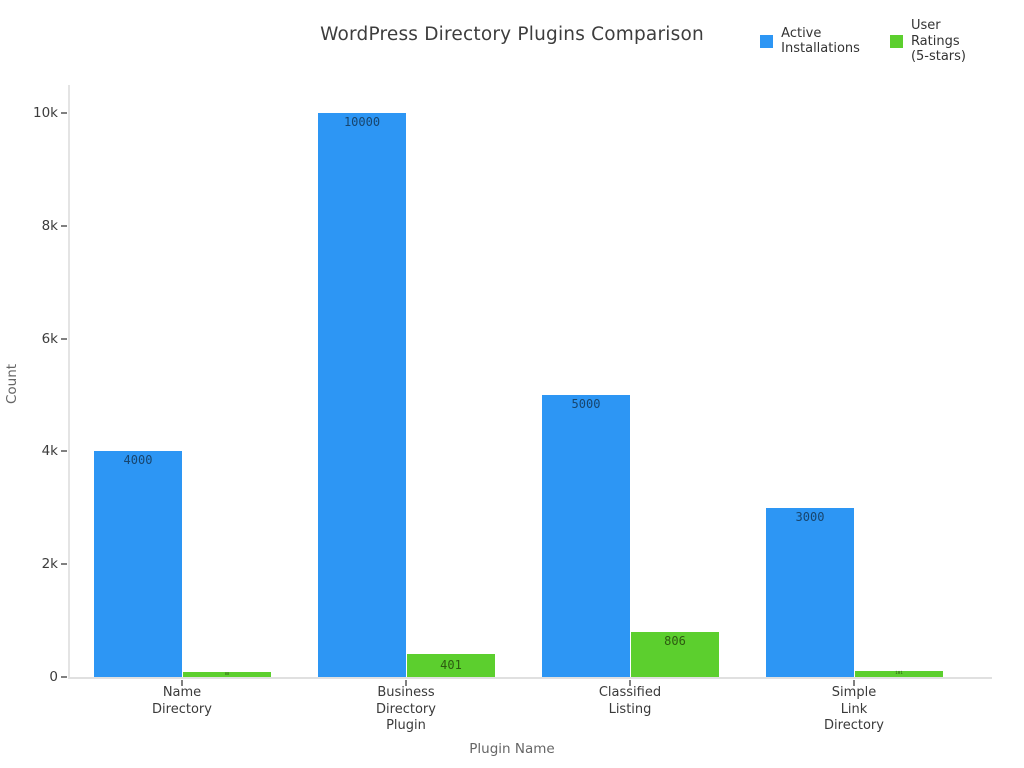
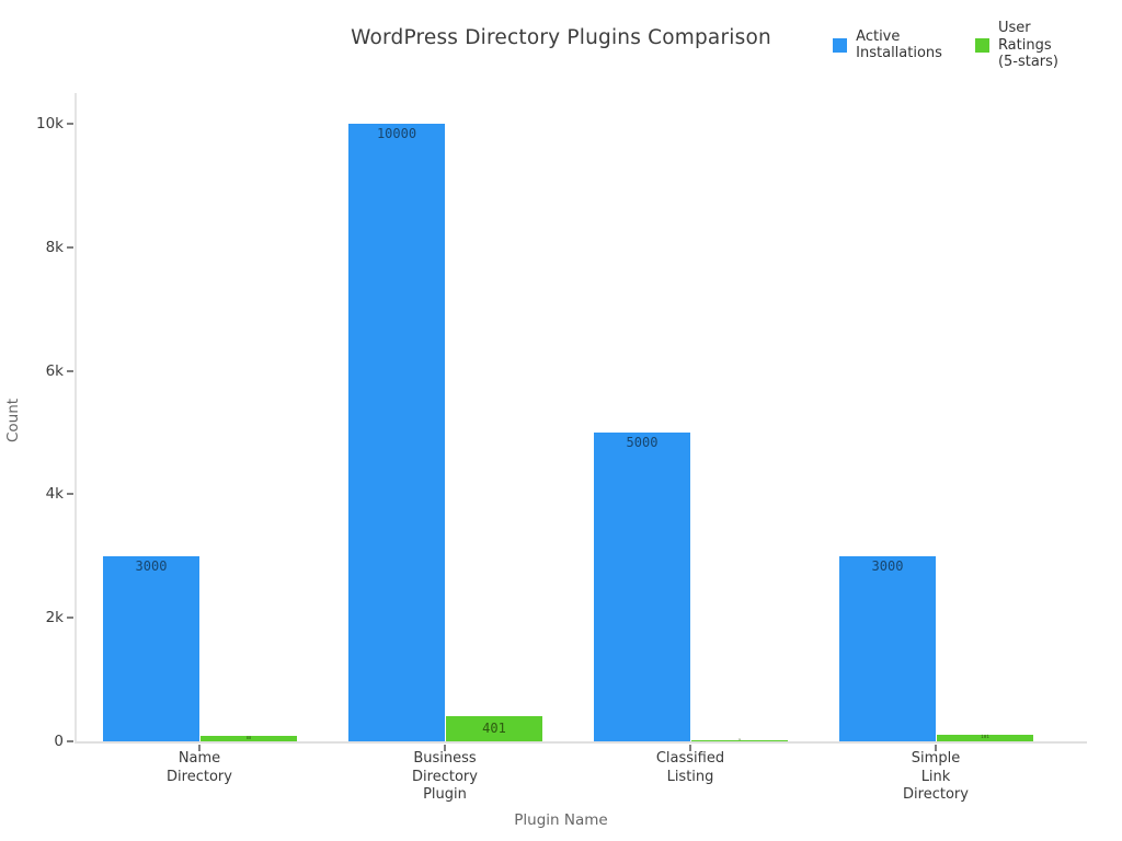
Active Installations/Name Directory: 4000 -> 3000
User Ratings (5-stars)/Classified Listing: 806 -> 24
